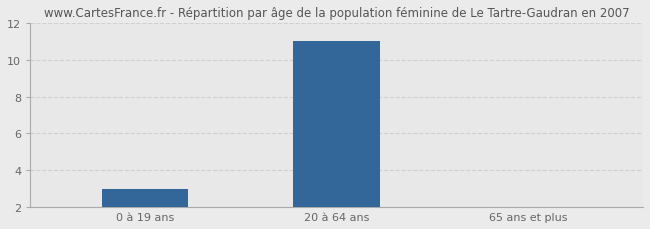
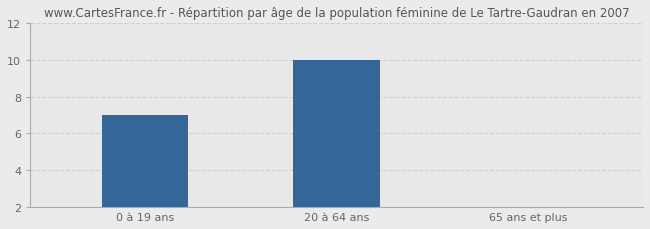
0 à 19 ans: 3 -> 7
20 à 64 ans: 11 -> 10
